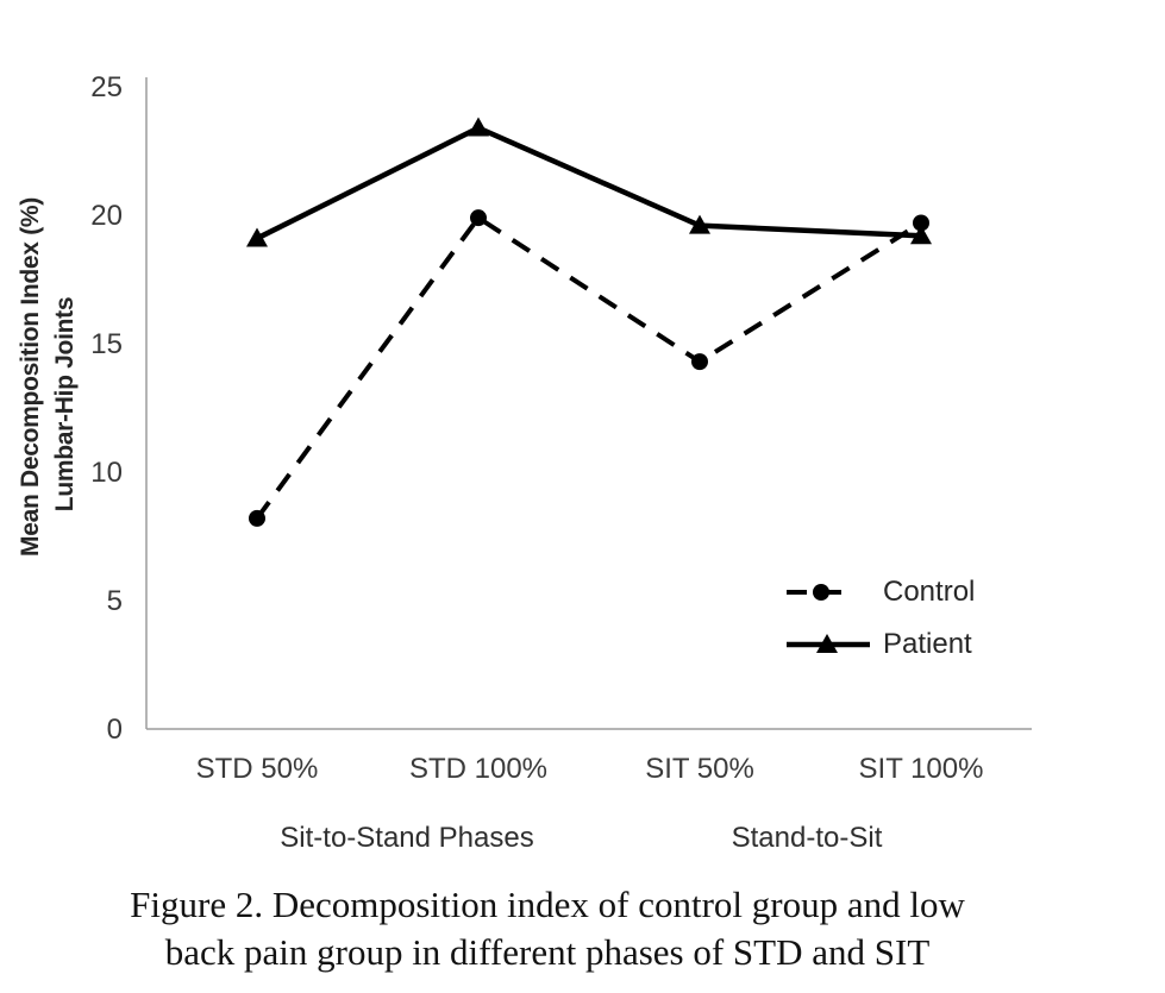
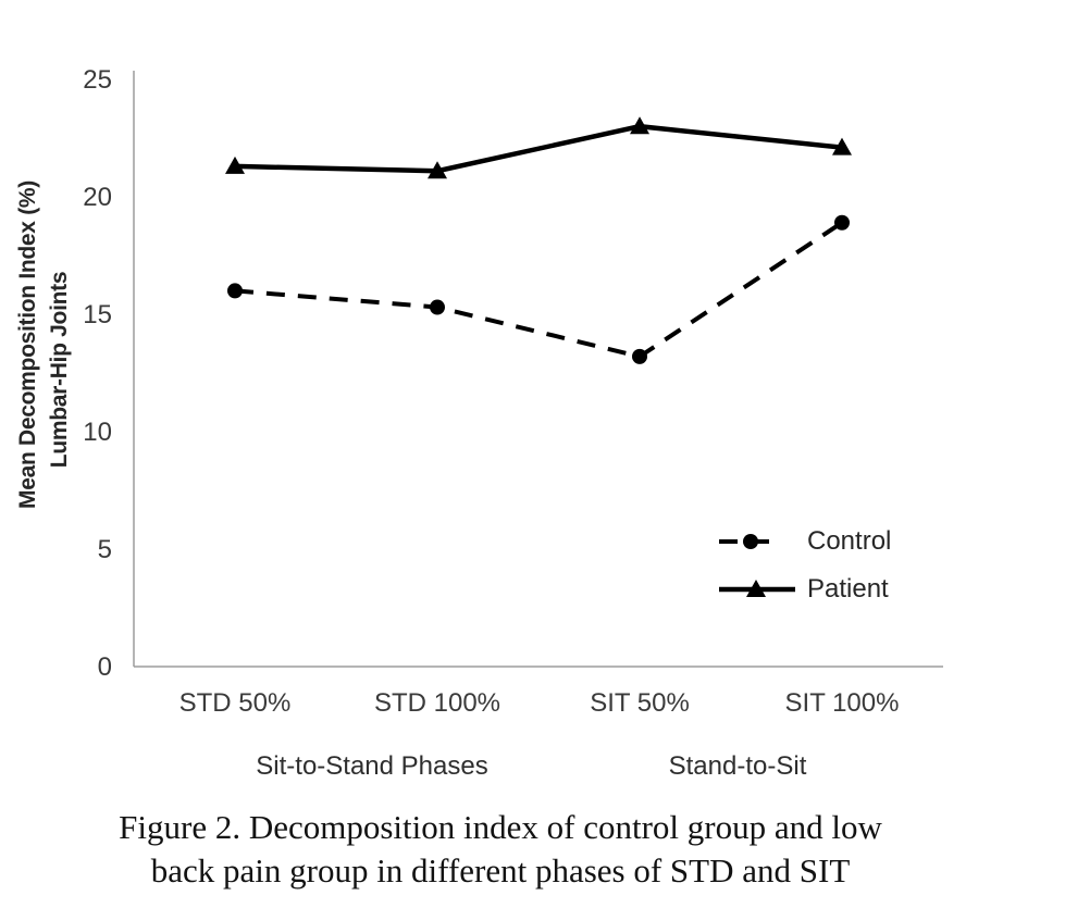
Control/STD 50%: 8.2 -> 16.0
Patient/STD 50%: 19.1 -> 21.3
Control/STD 100%: 19.9 -> 15.3
Patient/STD 100%: 23.4 -> 21.1
Control/SIT 50%: 14.3 -> 13.2
Patient/SIT 50%: 19.6 -> 23.0
Control/SIT 100%: 19.7 -> 18.9
Patient/SIT 100%: 19.2 -> 22.1
